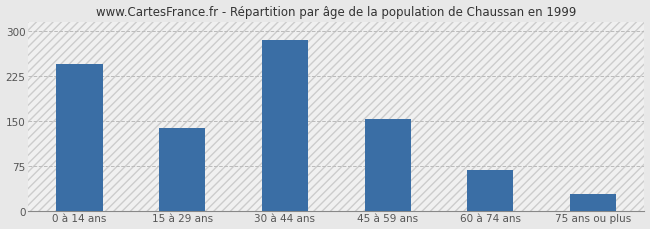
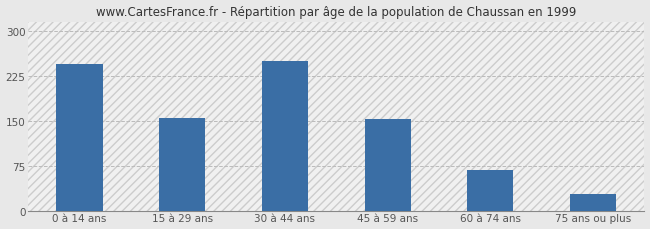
15 à 29 ans: 138 -> 155
30 à 44 ans: 284 -> 250
